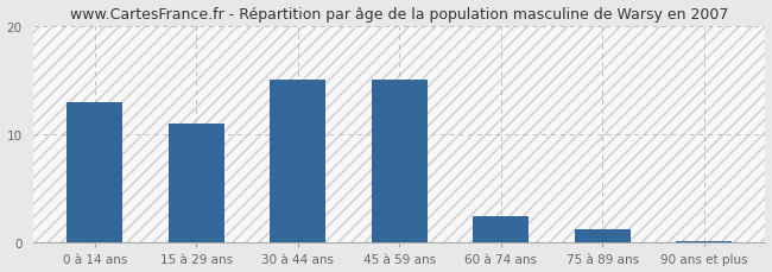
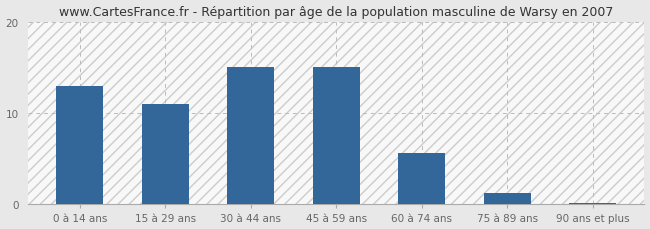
60 à 74 ans: 2.5 -> 5.6
